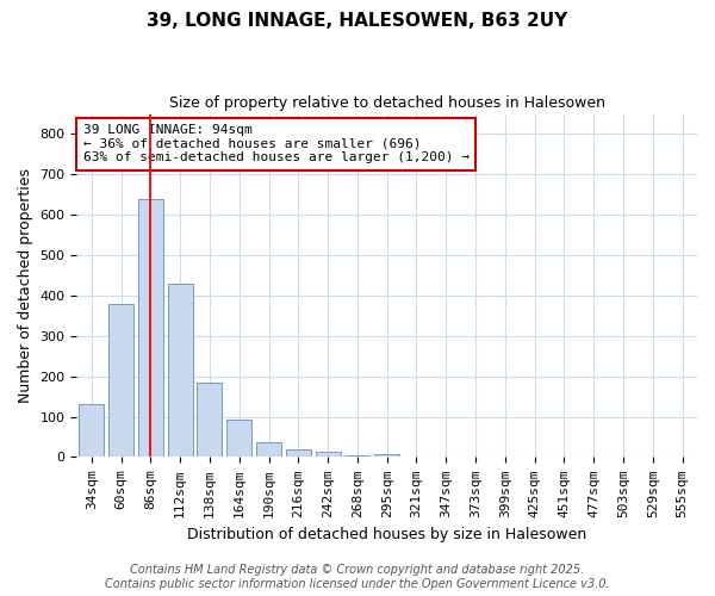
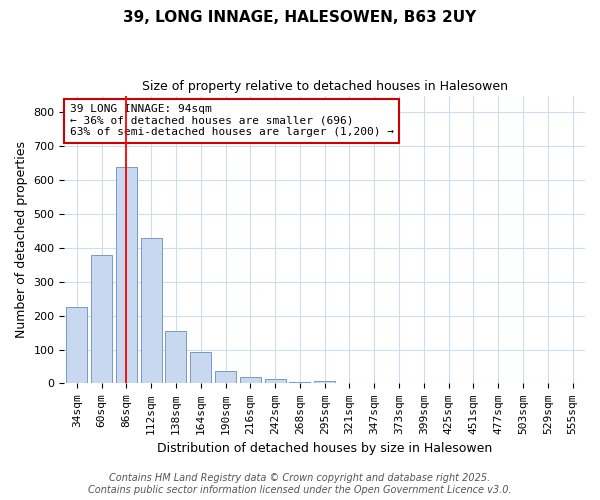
34sqm: 130 -> 225
138sqm: 185 -> 155
